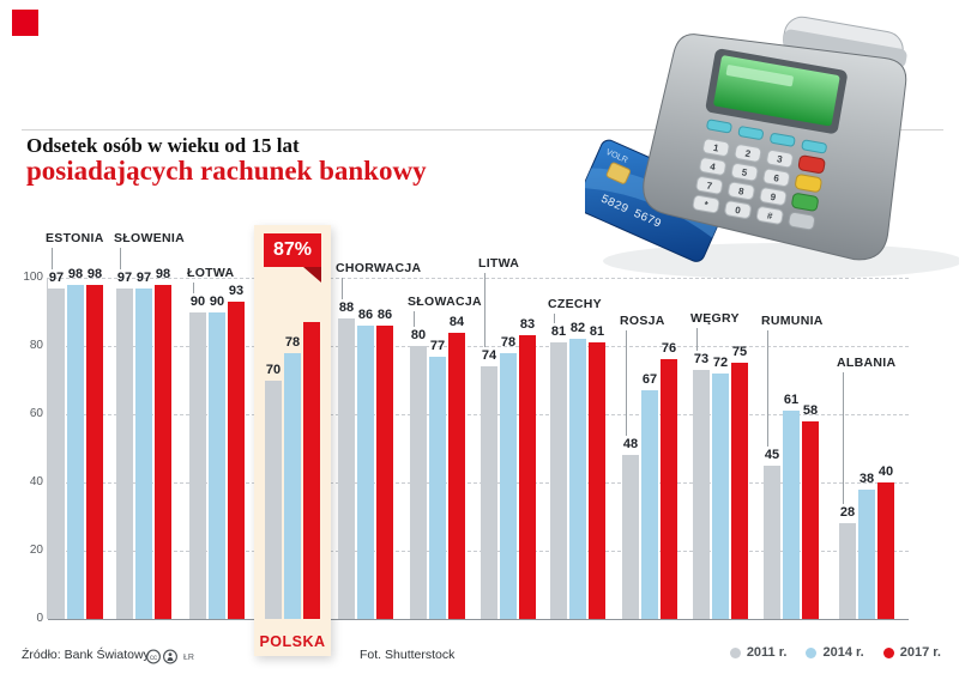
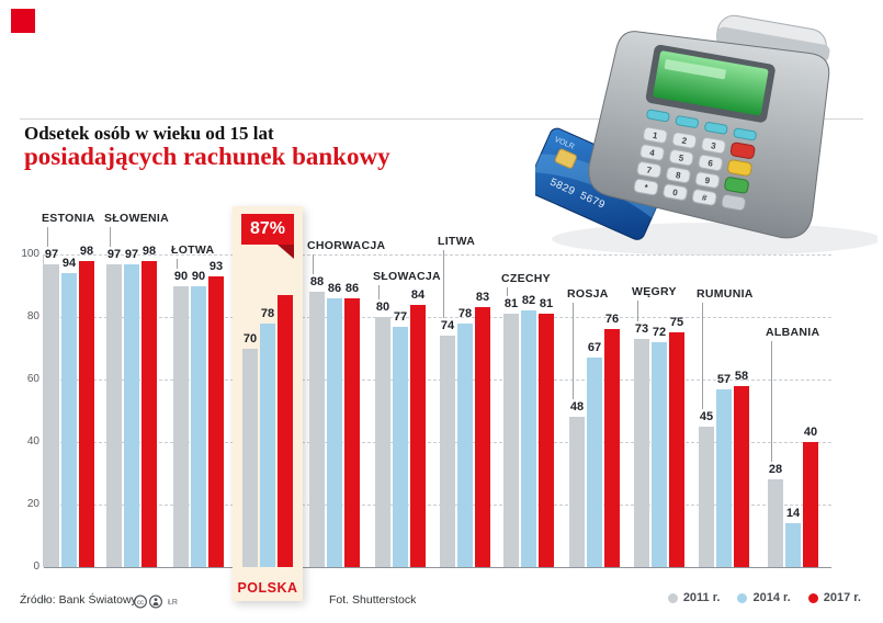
2014 r./ESTONIA: 98 -> 94
2014 r./RUMUNIA: 61 -> 57
2014 r./ALBANIA: 38 -> 14
